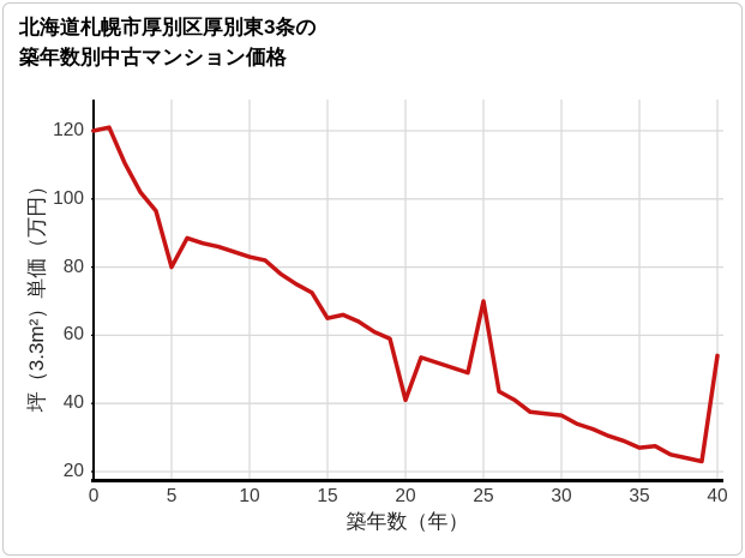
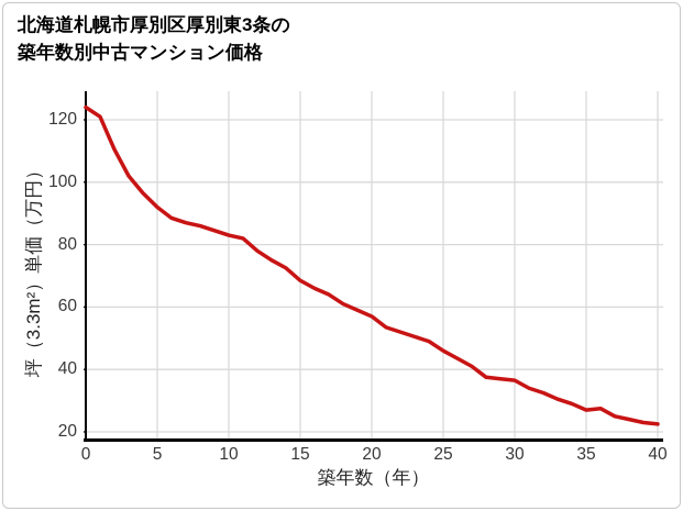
0: 120 -> 124
5: 80 -> 92
15: 65 -> 68
20: 41 -> 57
25: 70 -> 46
40: 54 -> 22
